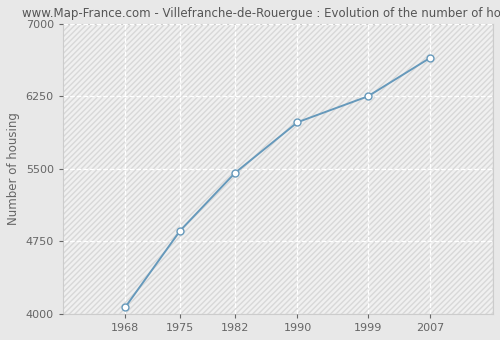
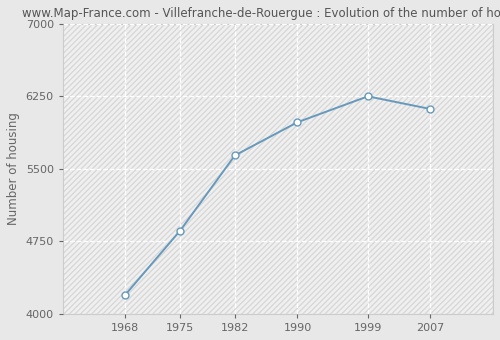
1968: 4070 -> 4200
1982: 5460 -> 5640
2007: 6650 -> 6120
